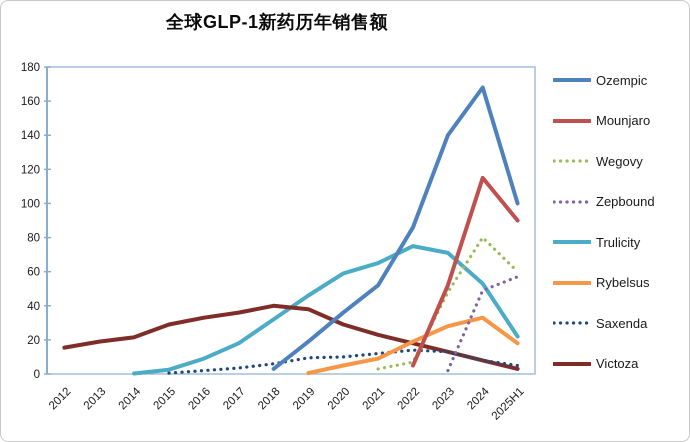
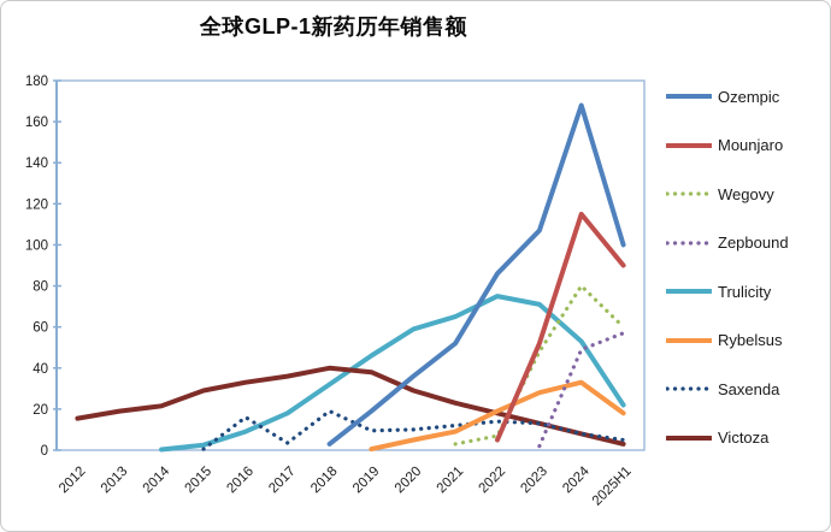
Saxenda/2016: 2 -> 16
Saxenda/2018: 6 -> 19
Ozempic/2023: 140 -> 107
